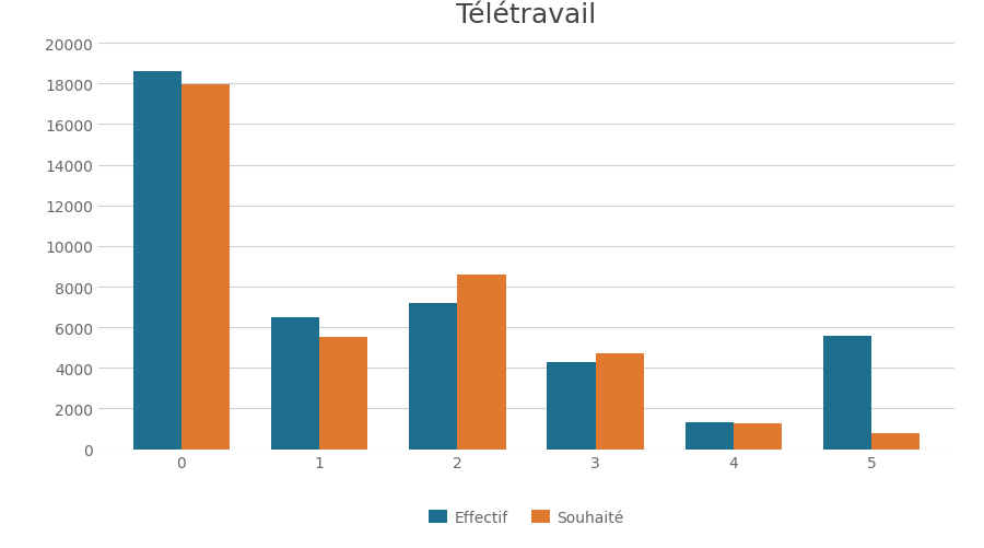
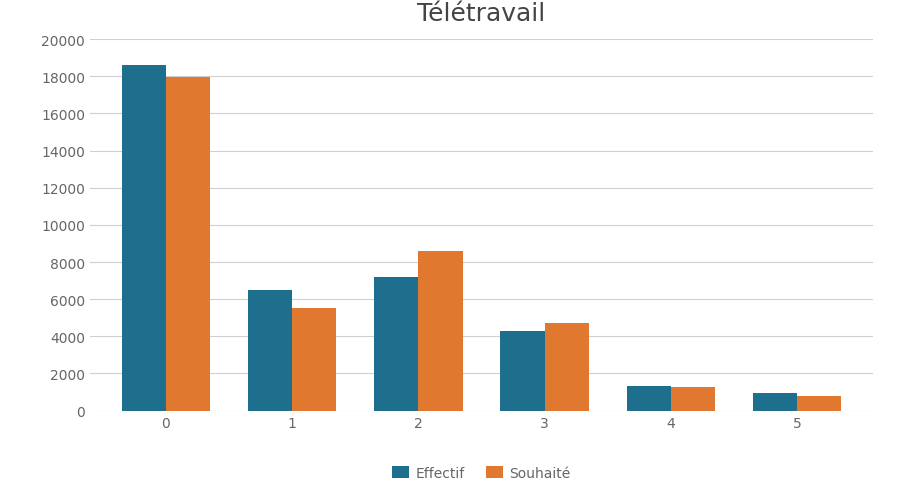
Effectif/5: 5600 -> 1000
